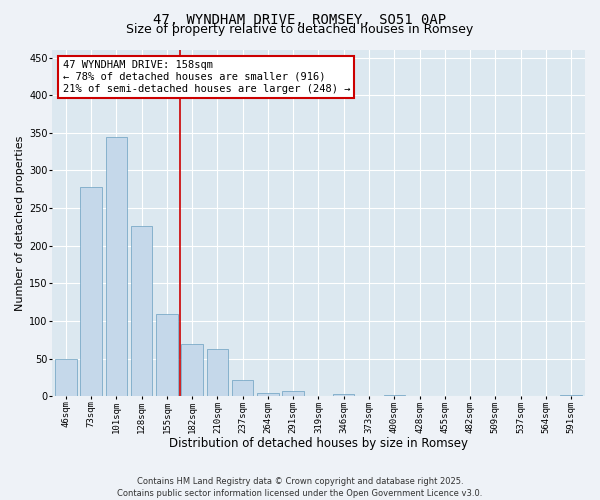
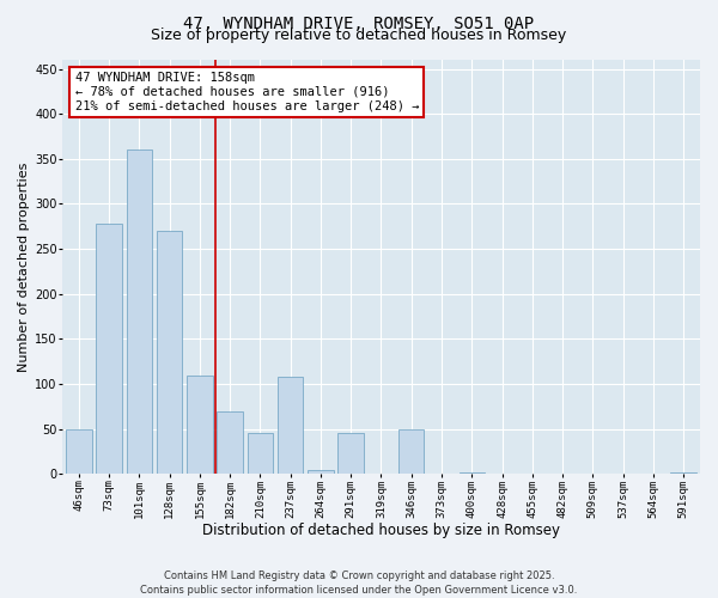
101sqm: 345 -> 360
128sqm: 226 -> 270
210sqm: 63 -> 46
237sqm: 22 -> 108
291sqm: 7 -> 46
346sqm: 3 -> 50
